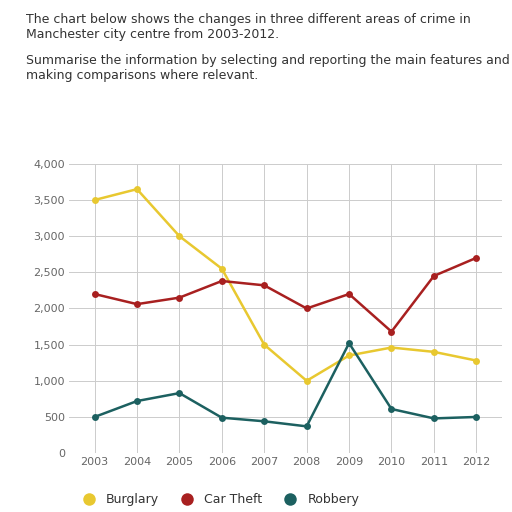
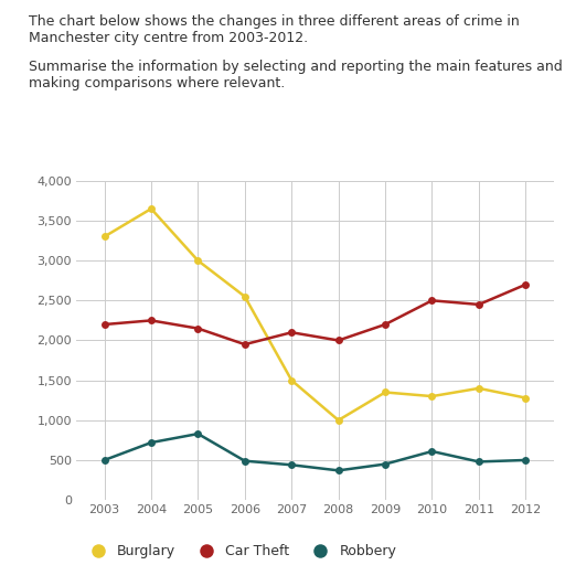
Burglary/2003: 3,500 -> 3,300
Car Theft/2004: 2,060 -> 2,250
Car Theft/2006: 2,380 -> 1,950
Car Theft/2007: 2,320 -> 2,100
Robbery/2009: 1,520 -> 450
Burglary/2010: 1,460 -> 1,300
Car Theft/2010: 1,680 -> 2,500
